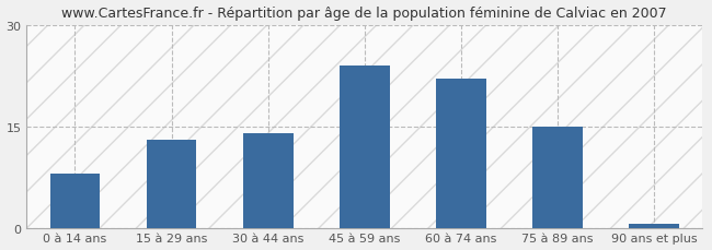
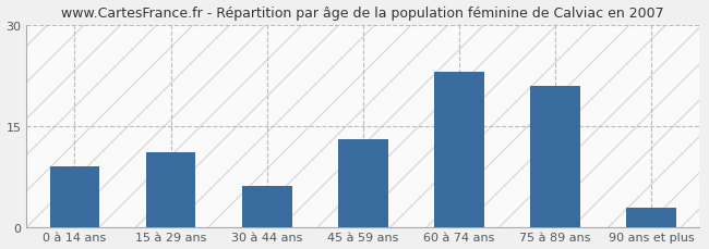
0 à 14 ans: 8.0 -> 9.0
15 à 29 ans: 13.0 -> 11.0
30 à 44 ans: 14.0 -> 6.0
45 à 59 ans: 24.0 -> 13.0
60 à 74 ans: 22.0 -> 23.0
75 à 89 ans: 15.0 -> 21.0
90 ans et plus: 0.5 -> 2.8
